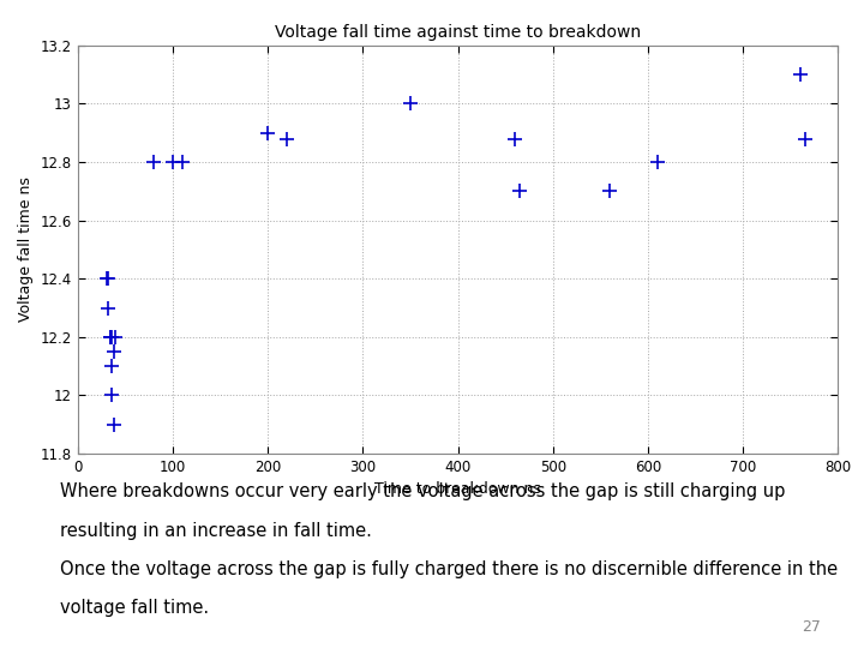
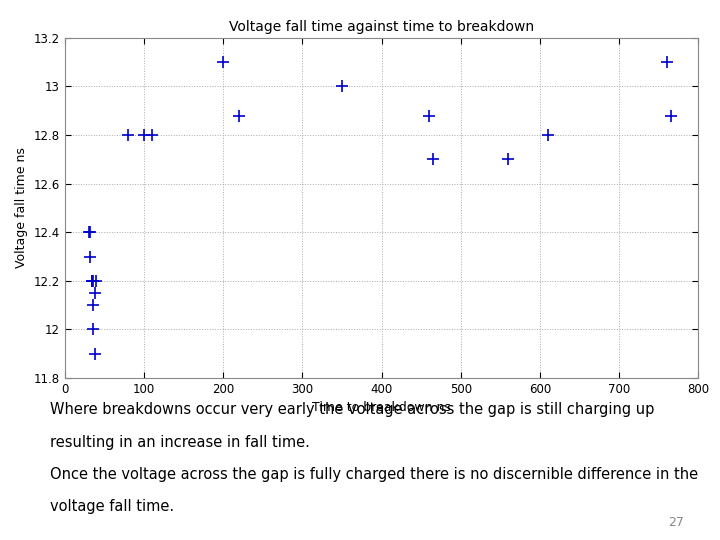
200: 12.90 -> 13.10
